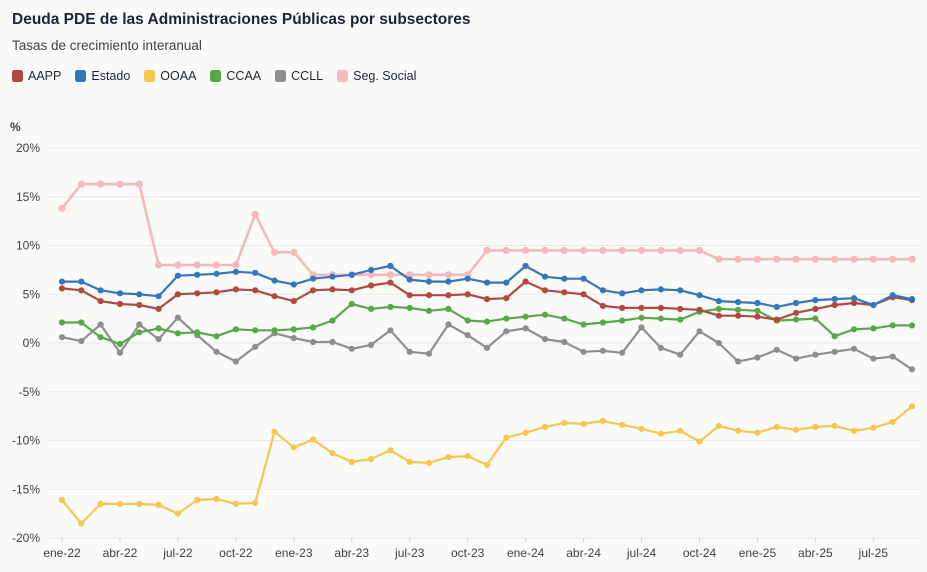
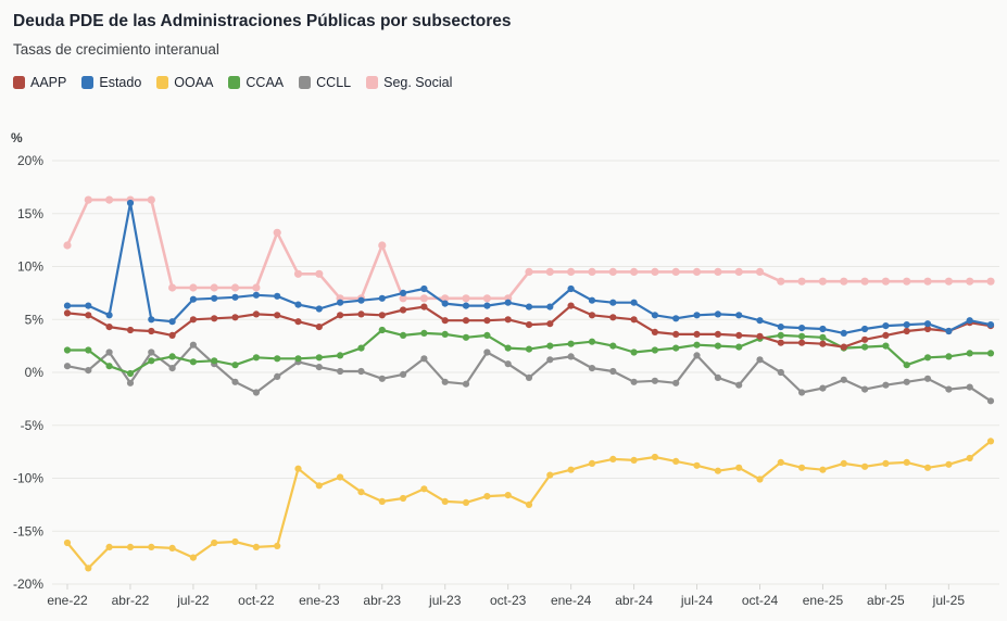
Seg. Social/ene-22: 14% -> 12%
Estado/abr-22: 5% -> 16%
Seg. Social/abr-23: 7% -> 12%
